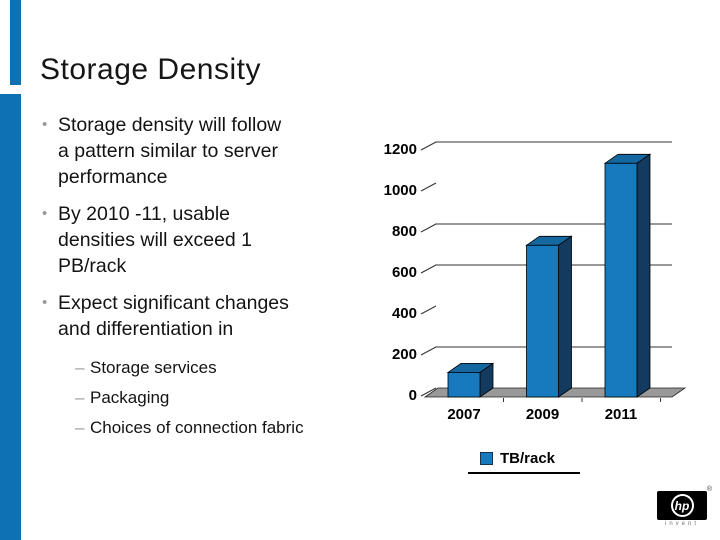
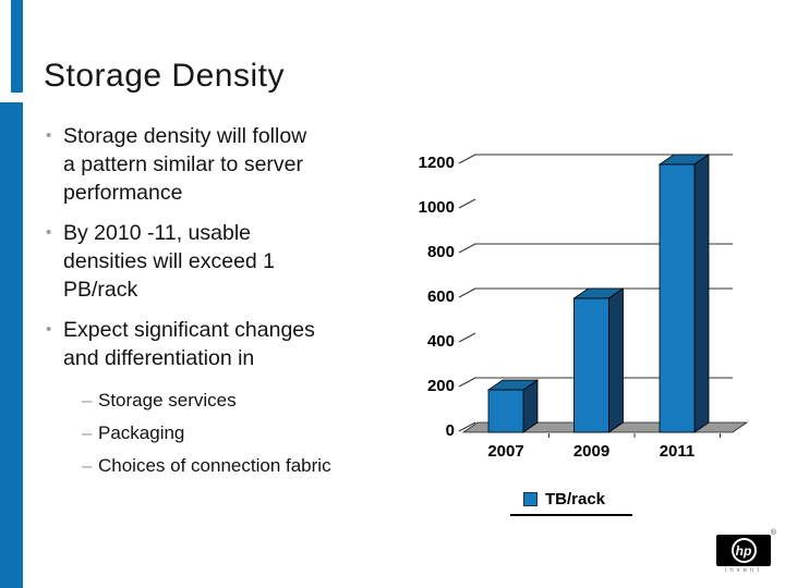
2007: 120 -> 190
2009: 740 -> 600
2011: 1140 -> 1200
